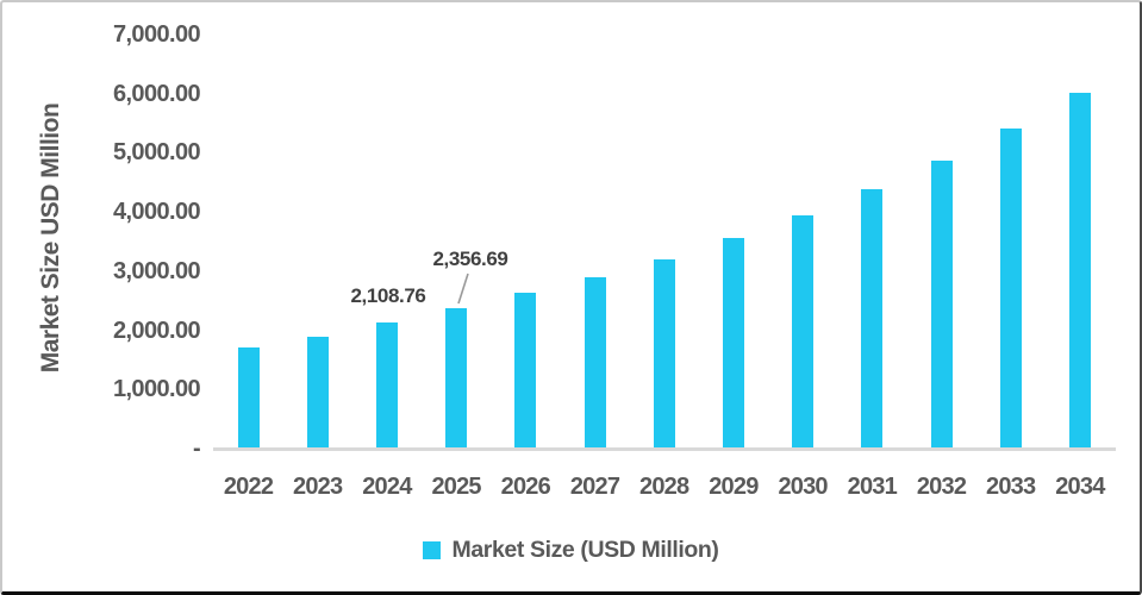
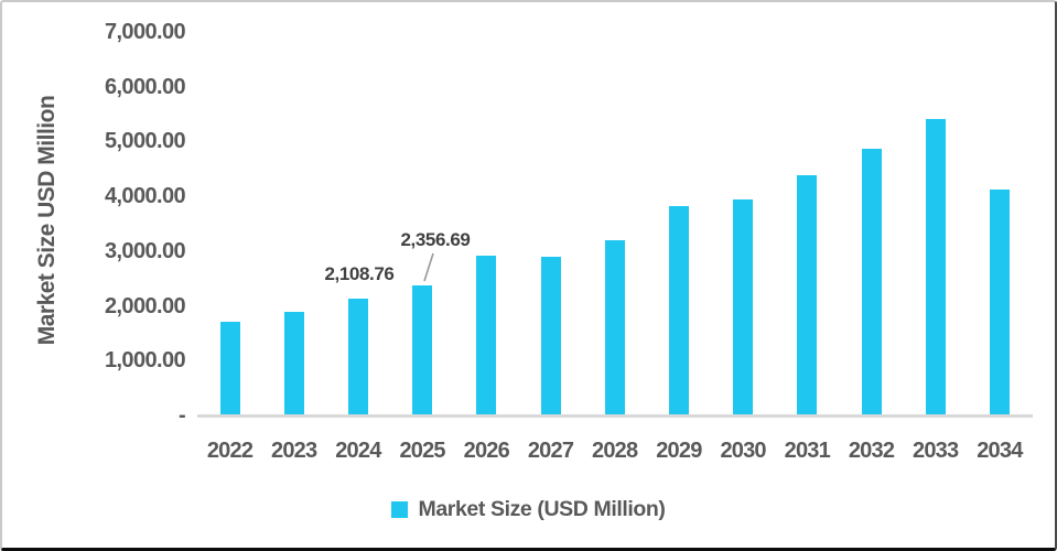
2026: 2600 -> 2900
2029: 3500 -> 3800
2034: 6000 -> 4100
